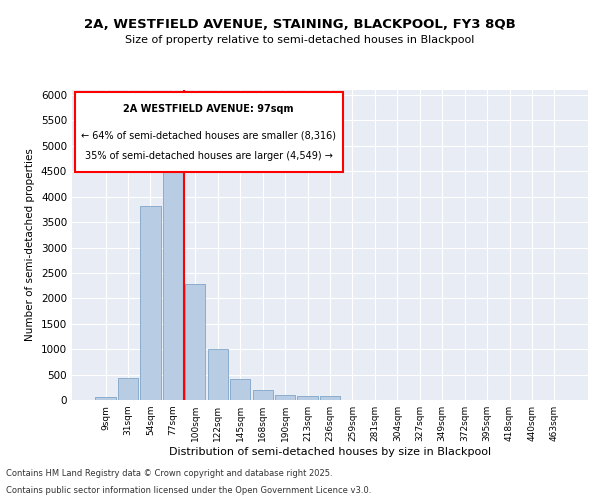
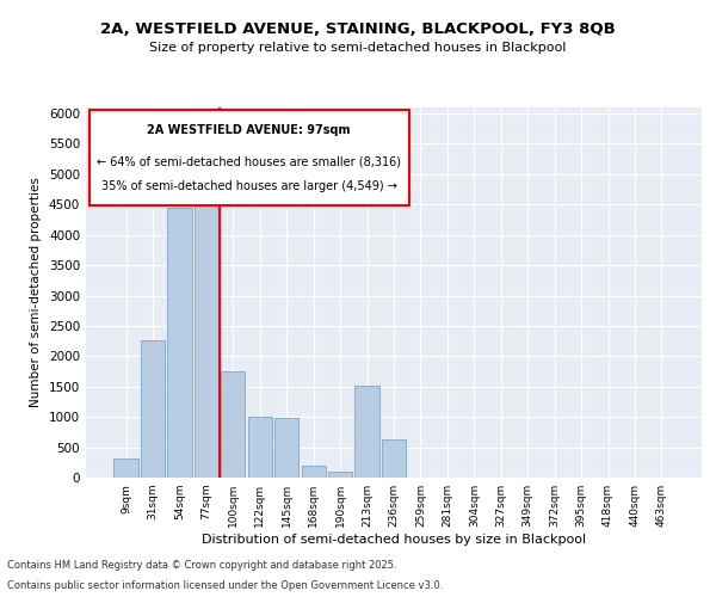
9sqm: 50 -> 320
31sqm: 430 -> 2260
54sqm: 3820 -> 4440
100sqm: 2280 -> 1760
145sqm: 410 -> 980
213sqm: 70 -> 1520
236sqm: 70 -> 620
